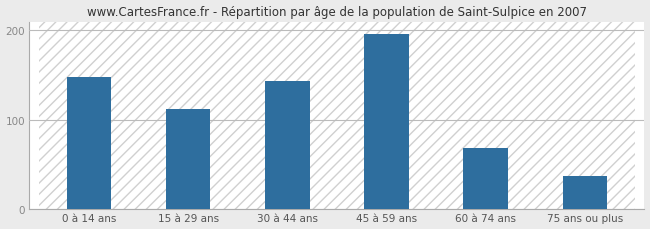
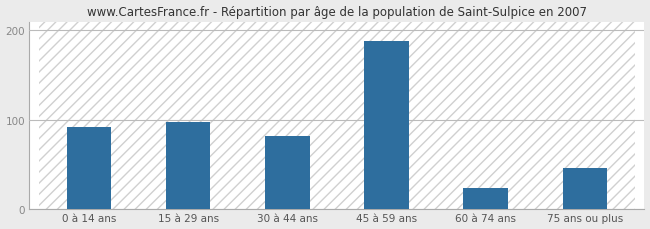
0 à 14 ans: 148 -> 92
15 à 29 ans: 112 -> 98
30 à 44 ans: 143 -> 82
45 à 59 ans: 196 -> 188
60 à 74 ans: 68 -> 24
75 ans ou plus: 37 -> 46
